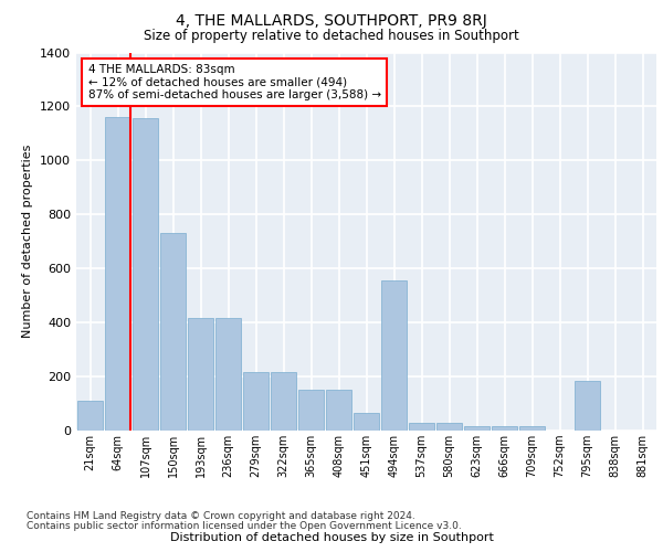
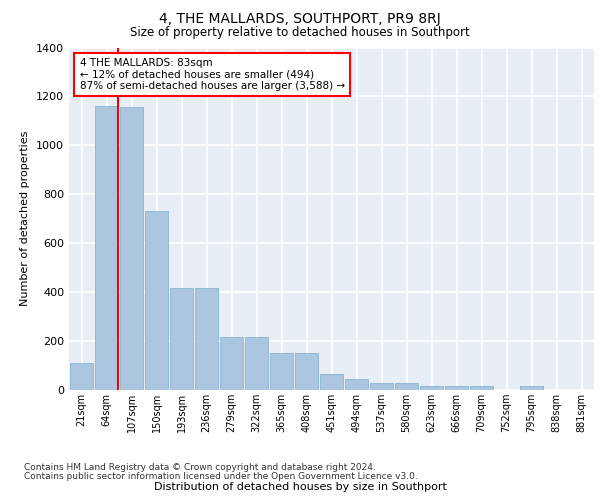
494sqm: 555 -> 45
795sqm: 185 -> 15
